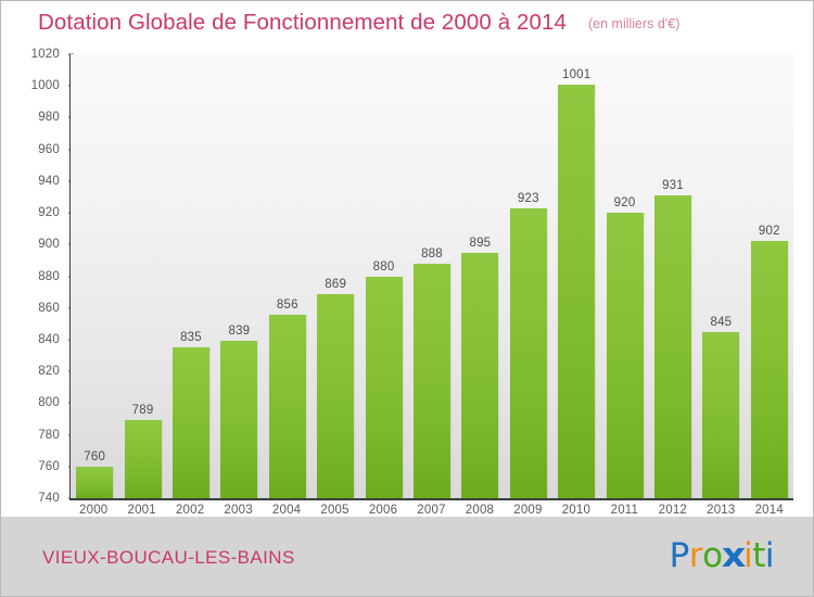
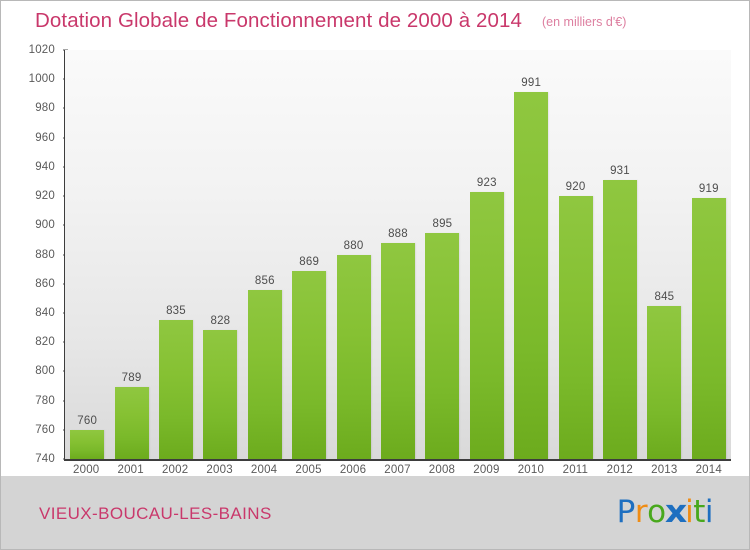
2003: 839 -> 828
2010: 1001 -> 991
2014: 902 -> 919
